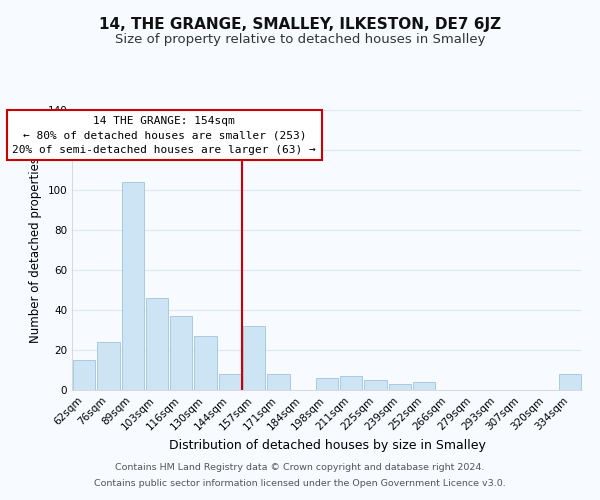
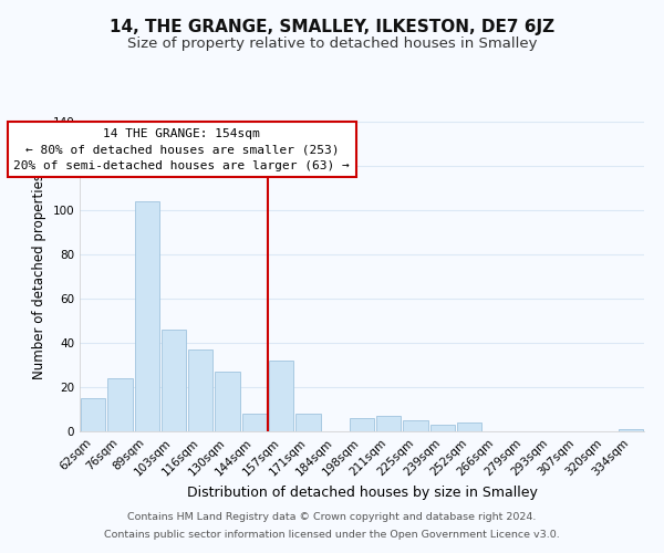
334sqm: 8 -> 1
